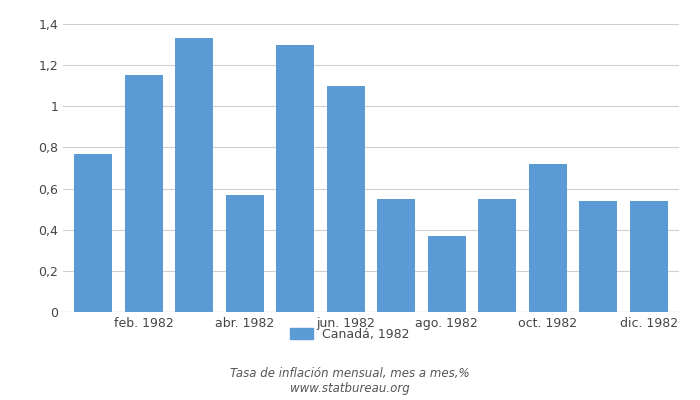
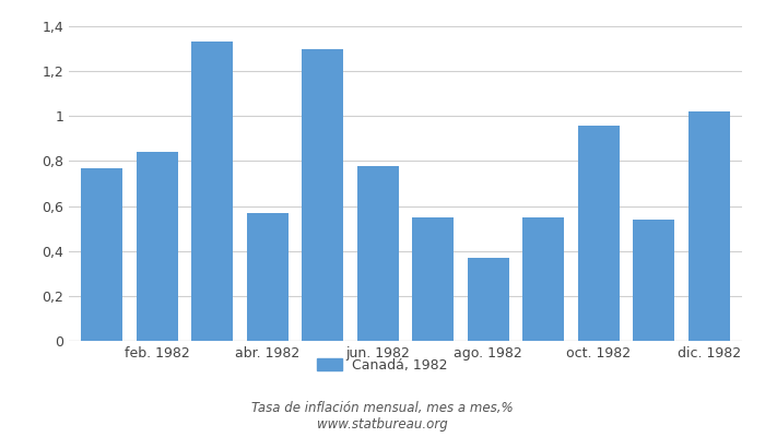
feb. 1982: 1,15 -> 0,84
jun. 1982: 1,10 -> 0,78
oct. 1982: 0,72 -> 0,96
dic. 1982: 0,54 -> 1,02
